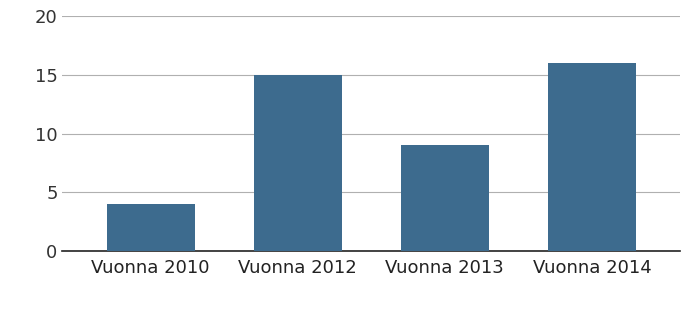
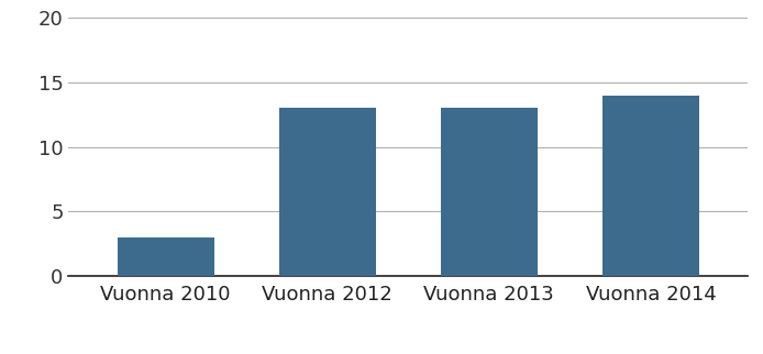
Vuonna 2010: 4 -> 3
Vuonna 2012: 15 -> 13
Vuonna 2013: 9 -> 13
Vuonna 2014: 16 -> 14
